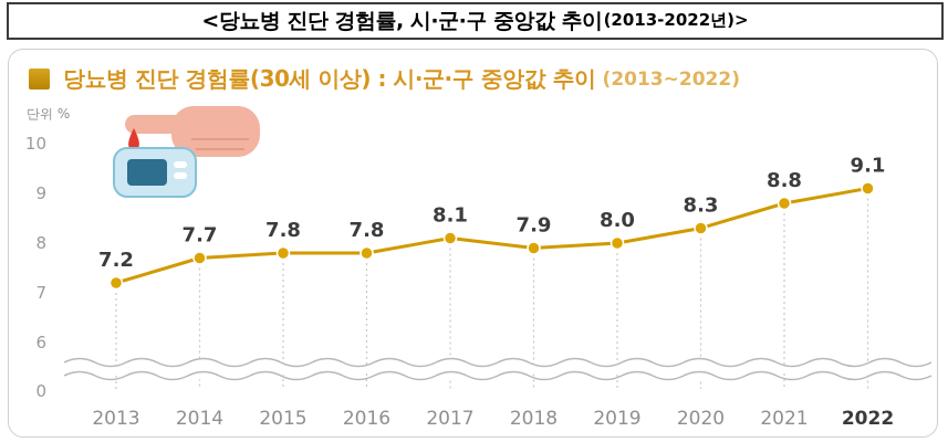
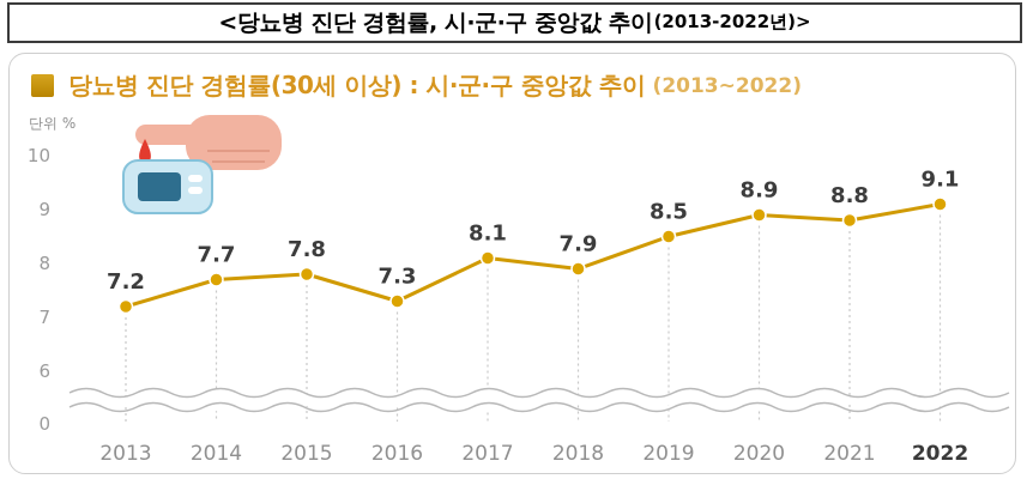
2016: 7.8 -> 7.3
2019: 8.0 -> 8.5
2020: 8.3 -> 8.9
